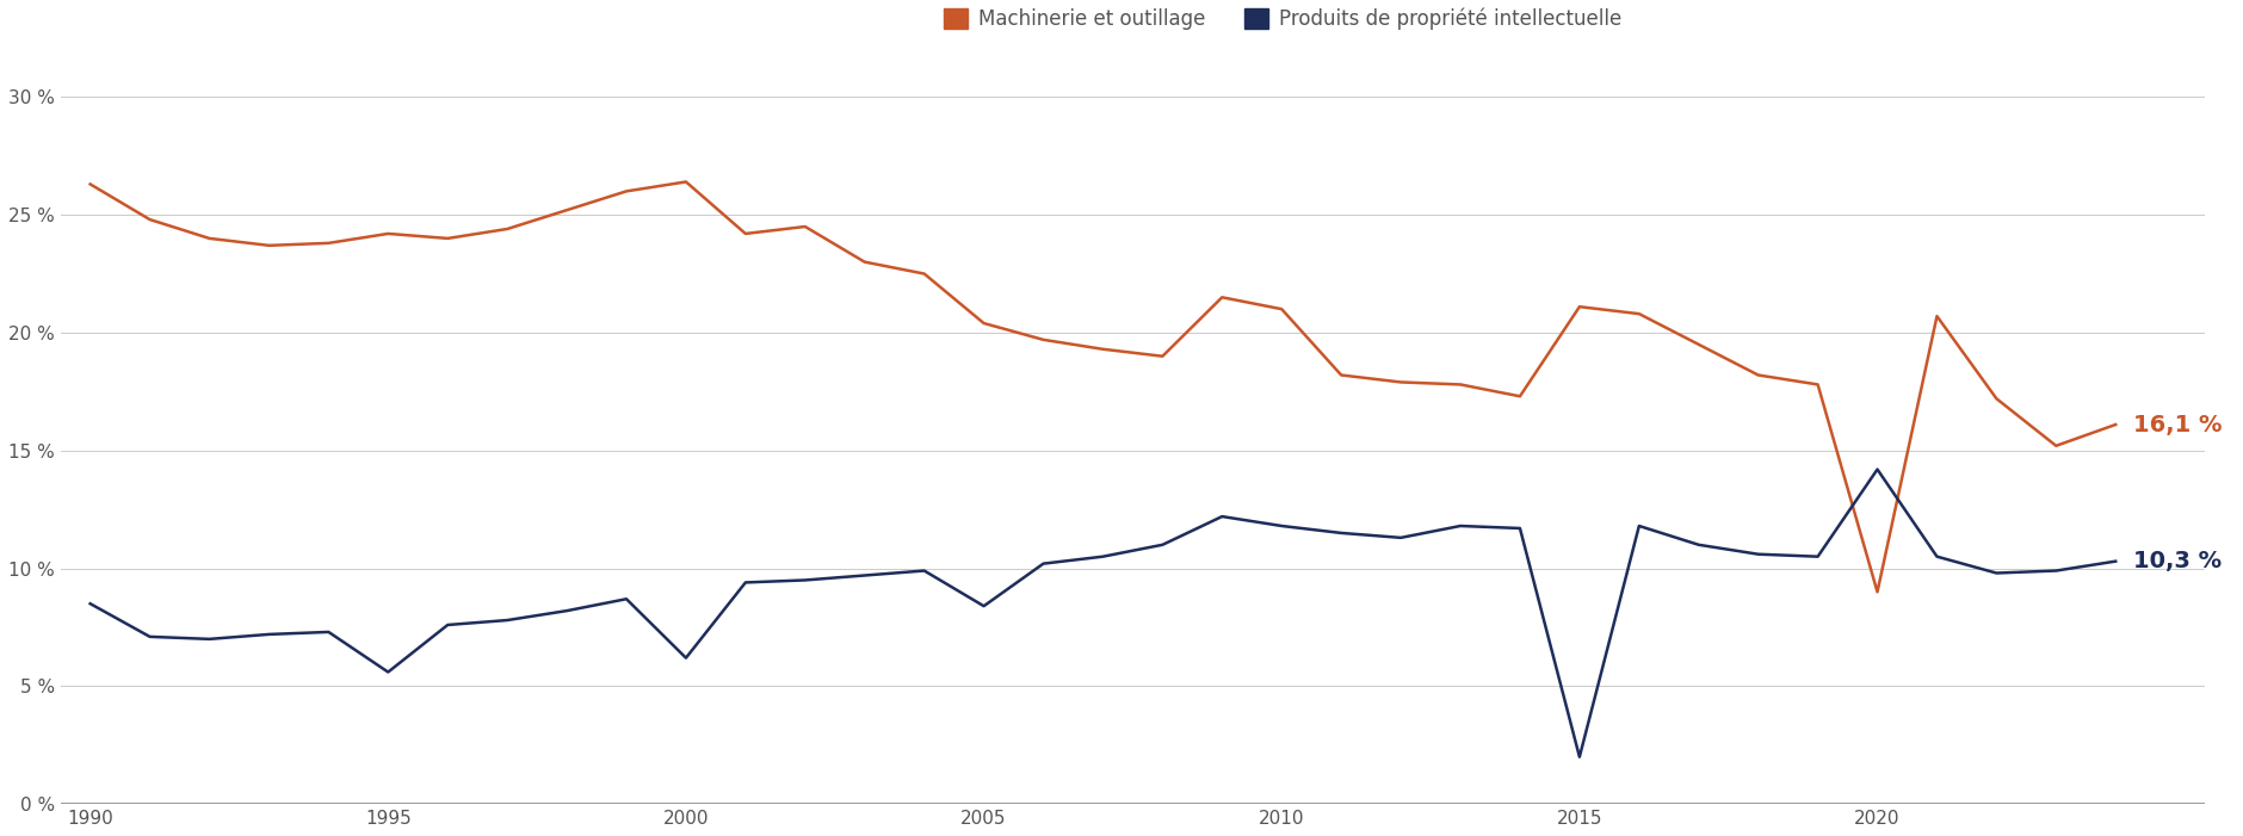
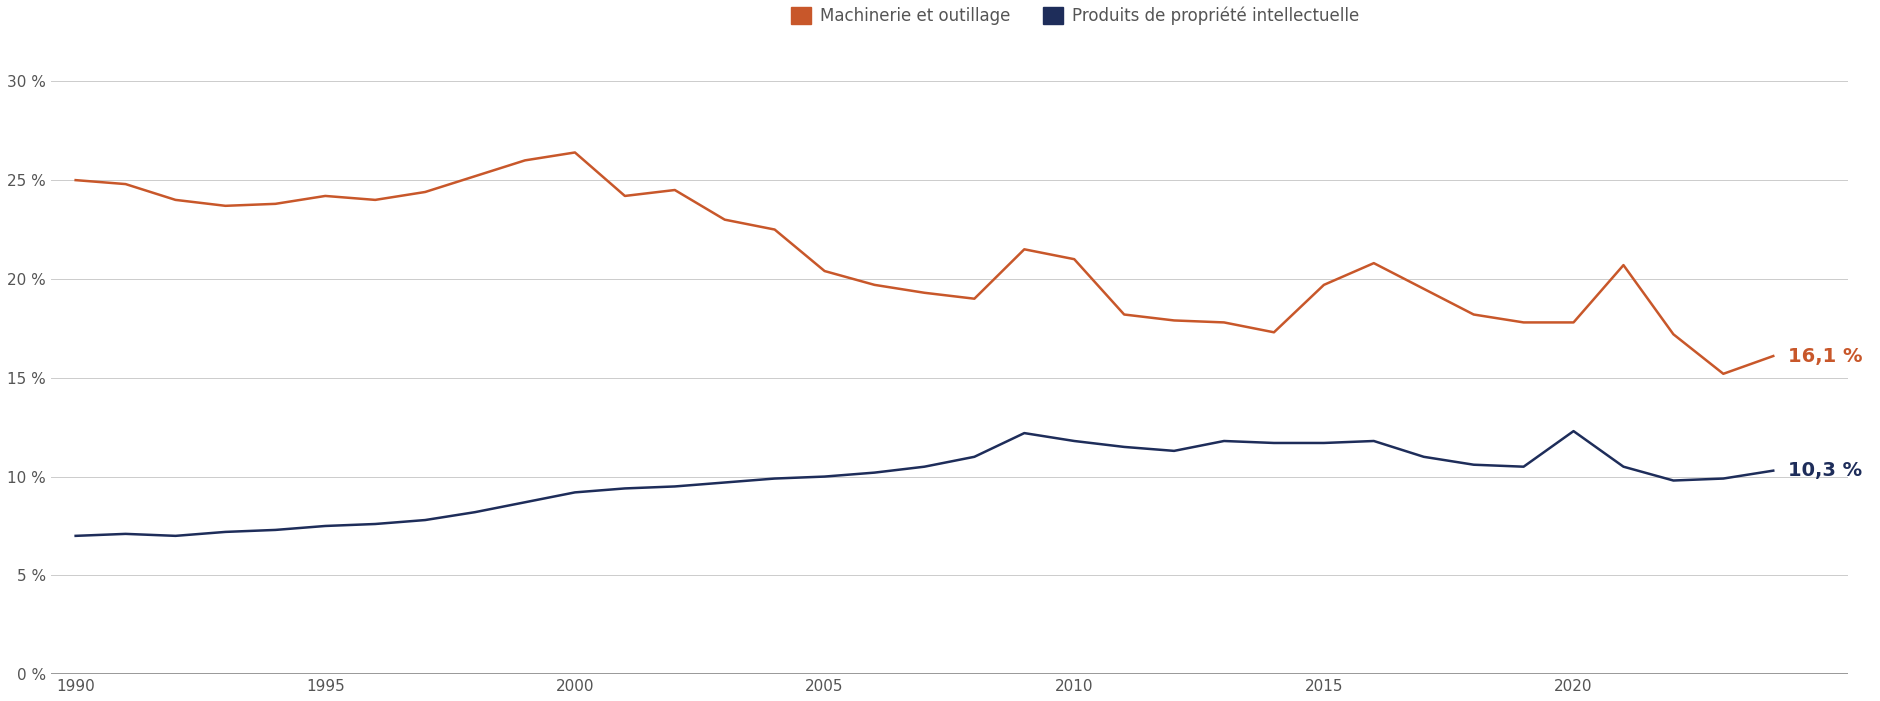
Machinerie et outillage/1990: 26.3 % -> 25.0 %
Produits de propriété intellectuelle/1990: 8.5 % -> 7.0 %
Produits de propriété intellectuelle/1995: 5.6 % -> 7.5 %
Produits de propriété intellectuelle/2000: 6.2 % -> 9.2 %
Produits de propriété intellectuelle/2005: 8.4 % -> 10.0 %
Machinerie et outillage/2015: 21.1 % -> 19.7 %
Produits de propriété intellectuelle/2015: 2.0 % -> 11.7 %
Machinerie et outillage/2020: 9.0 % -> 17.8 %
Produits de propriété intellectuelle/2020: 14.2 % -> 12.3 %
